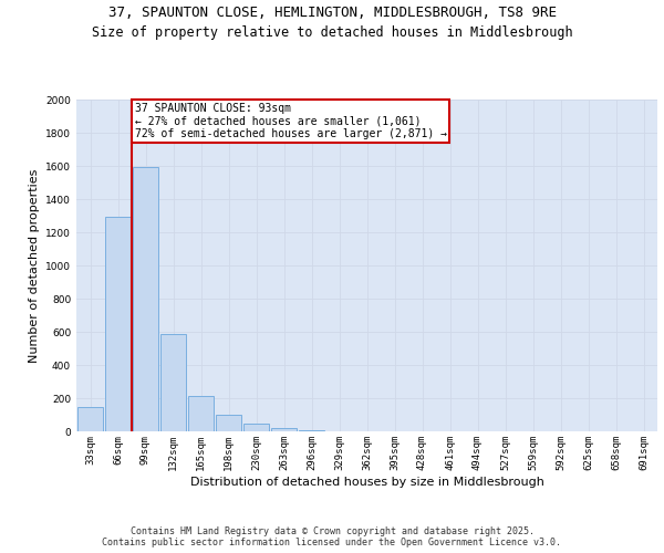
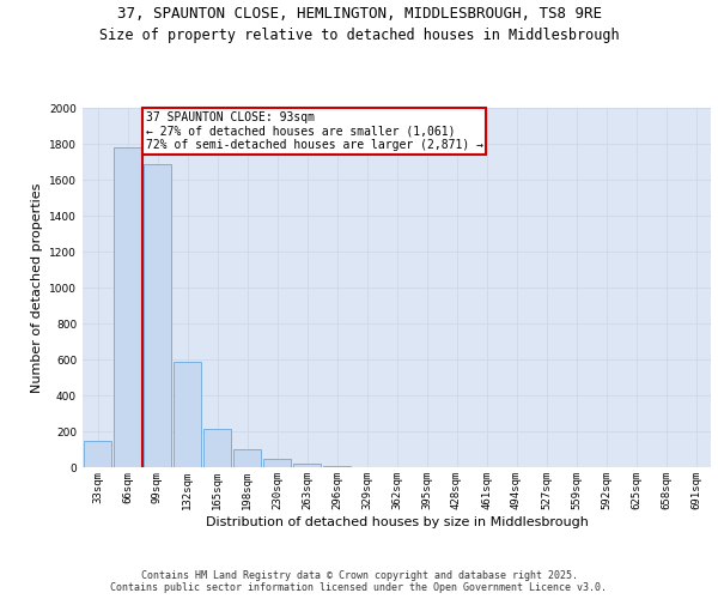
66sqm: 1300 -> 1780
99sqm: 1600 -> 1690
